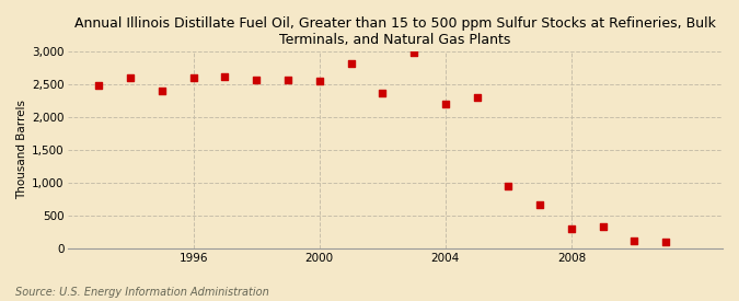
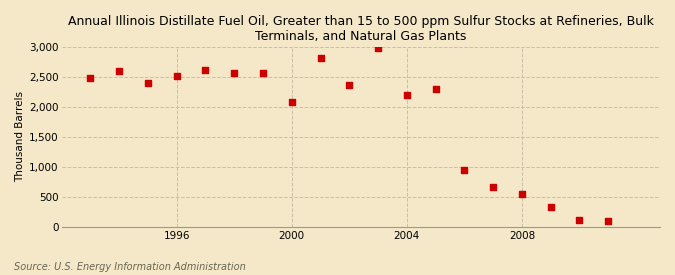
1996: 2,600 -> 2,510
2000: 2,540 -> 2,080
2008: 300 -> 540
